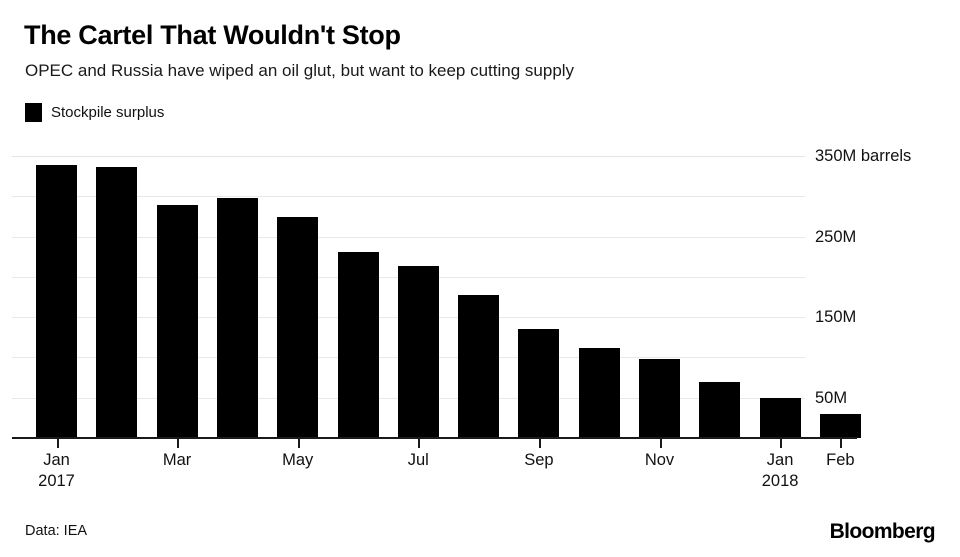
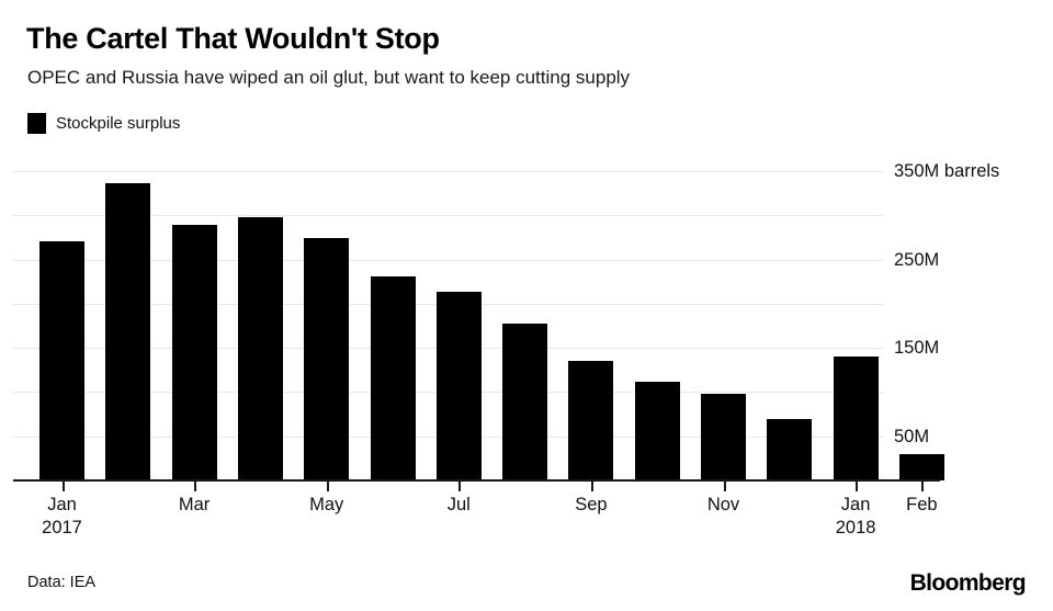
Jan 2017: 340M -> 270M
Jan 2018: 50M -> 140M
